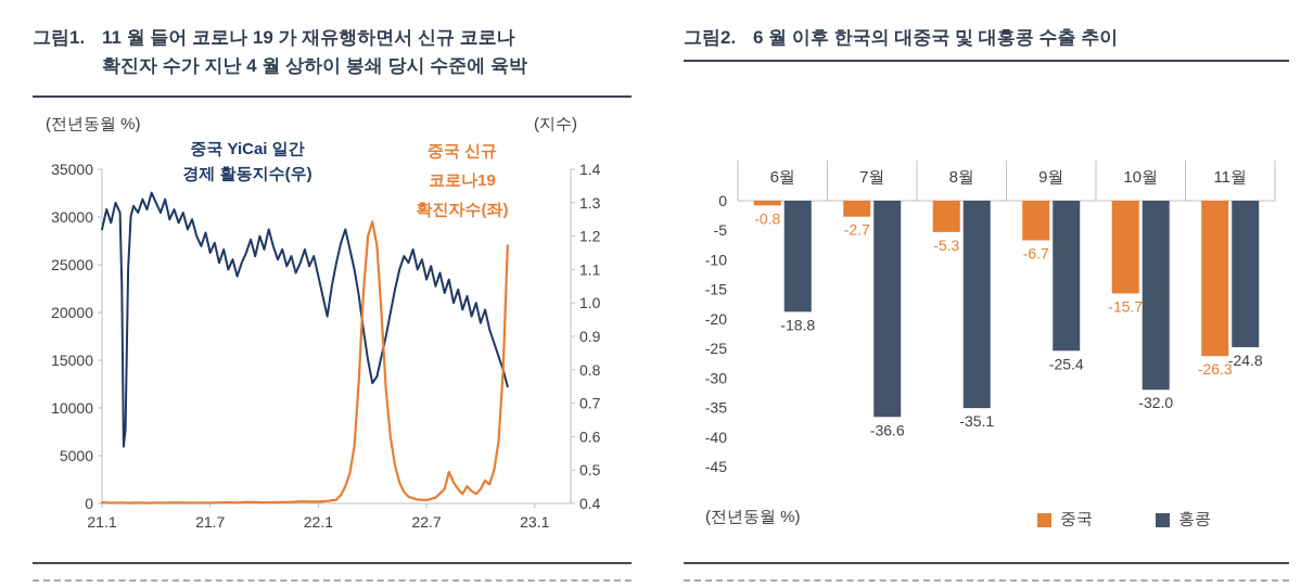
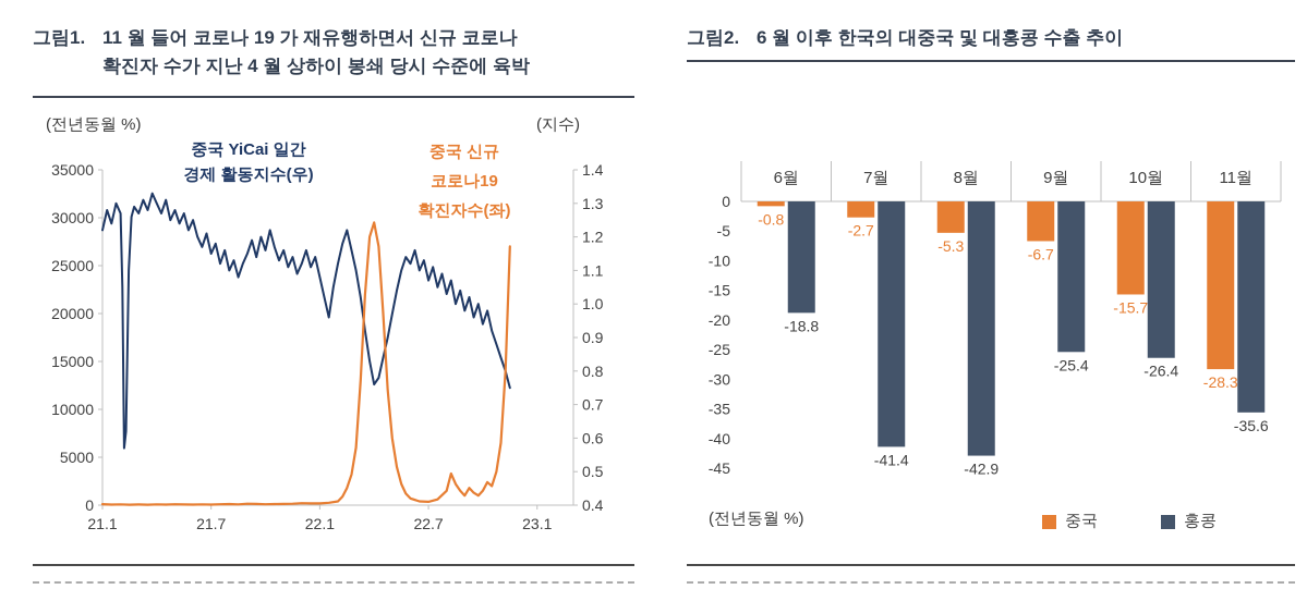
6월 이후 한국의 대중국 및 대홍콩 수출 추이/홍콩/7월: -36.6 -> -41.4
6월 이후 한국의 대중국 및 대홍콩 수출 추이/홍콩/8월: -35.1 -> -42.9
6월 이후 한국의 대중국 및 대홍콩 수출 추이/홍콩/10월: -32.0 -> -26.4
6월 이후 한국의 대중국 및 대홍콩 수출 추이/중국/11월: -26.3 -> -28.3
6월 이후 한국의 대중국 및 대홍콩 수출 추이/홍콩/11월: -24.8 -> -35.6
